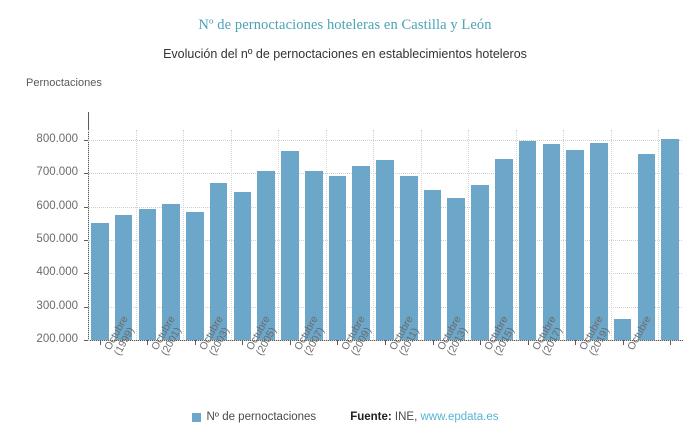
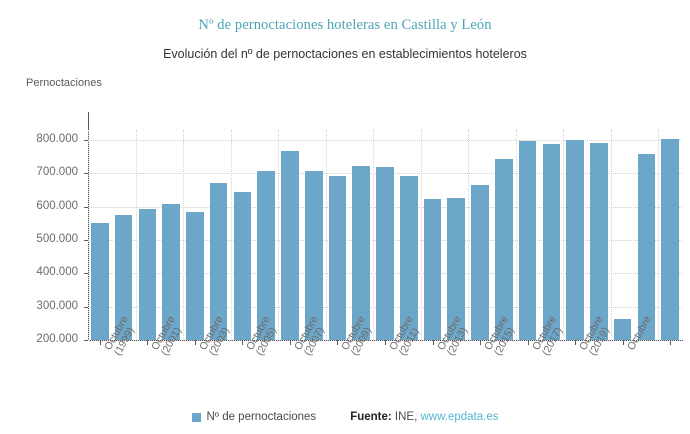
Octubre (2011): 740000 -> 720000
Octubre (2013): 650000 -> 620000
Octubre (2019): 770000 -> 800000
